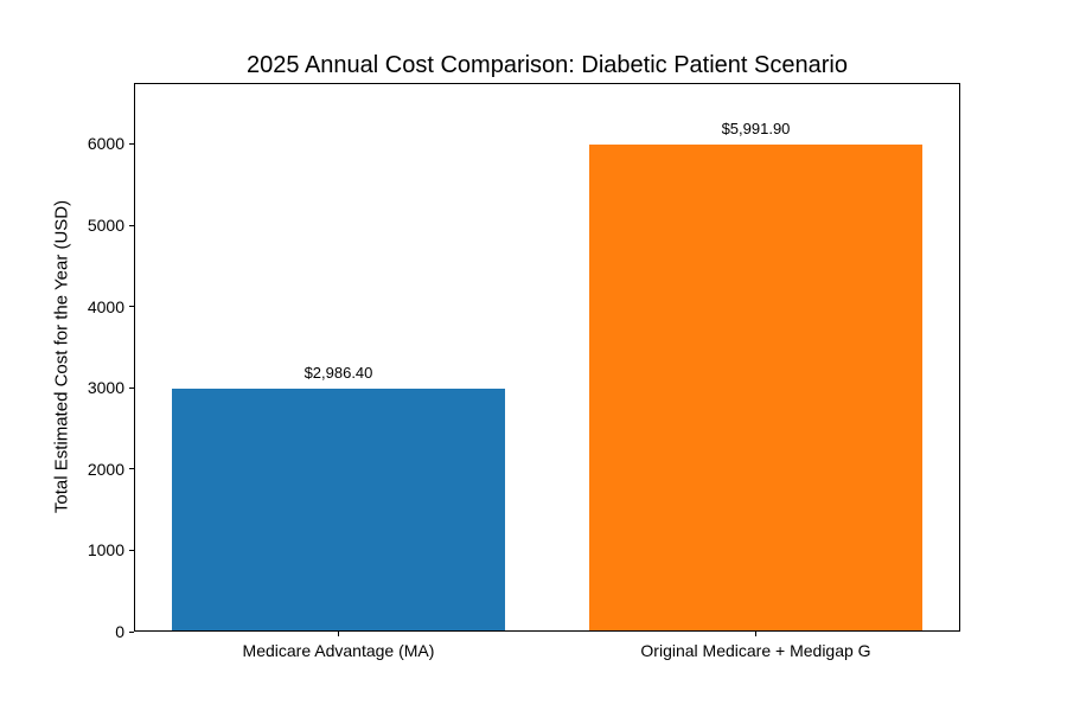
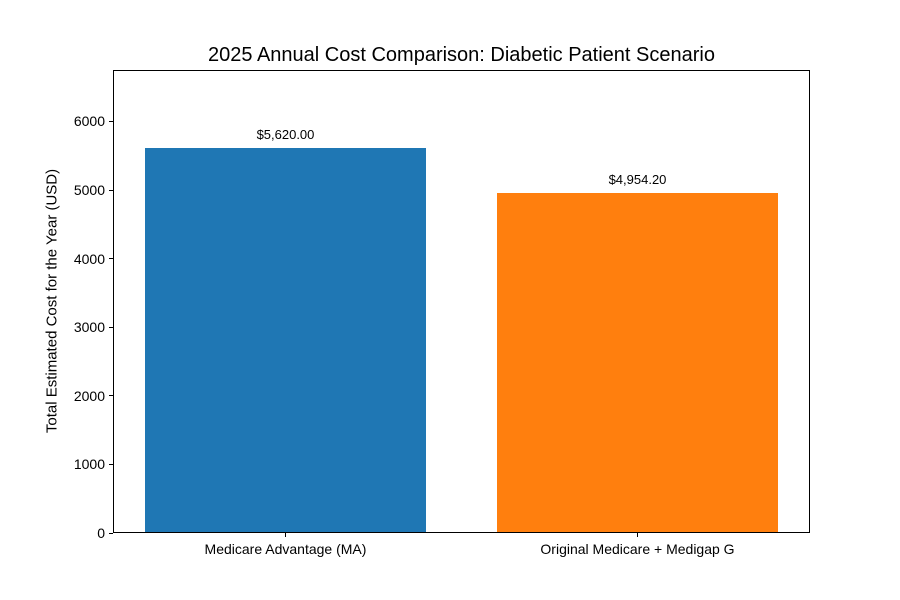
Medicare Advantage (MA): $2,986.40 -> $5,620.00
Original Medicare + Medigap G: $5,991.90 -> $4,954.20
